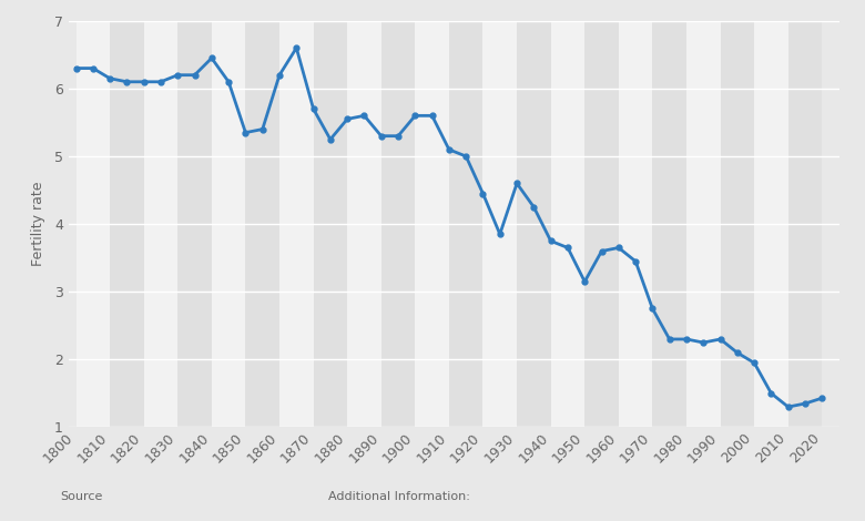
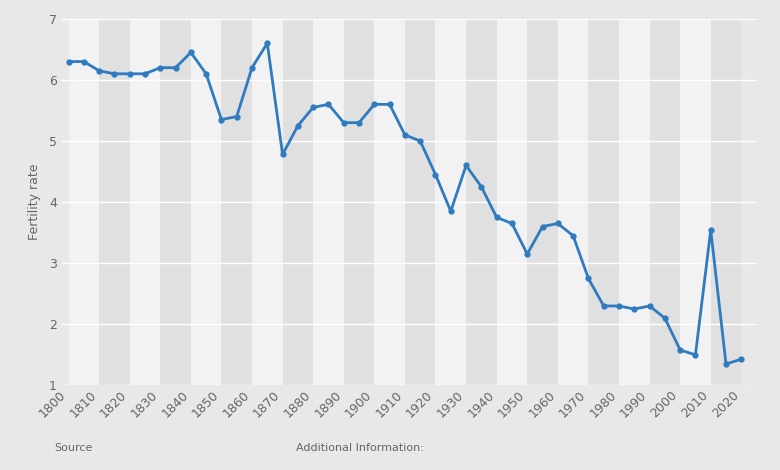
1870: 5.70 -> 4.78
2000: 1.95 -> 1.58
2010: 1.30 -> 3.54
